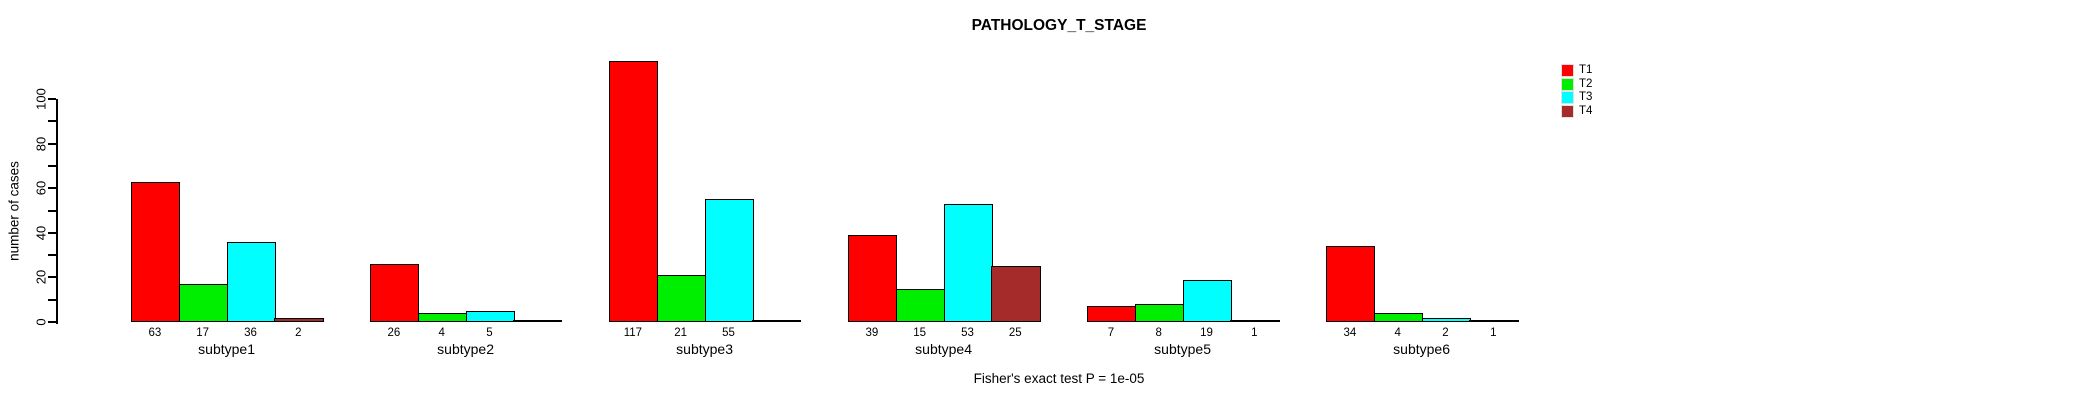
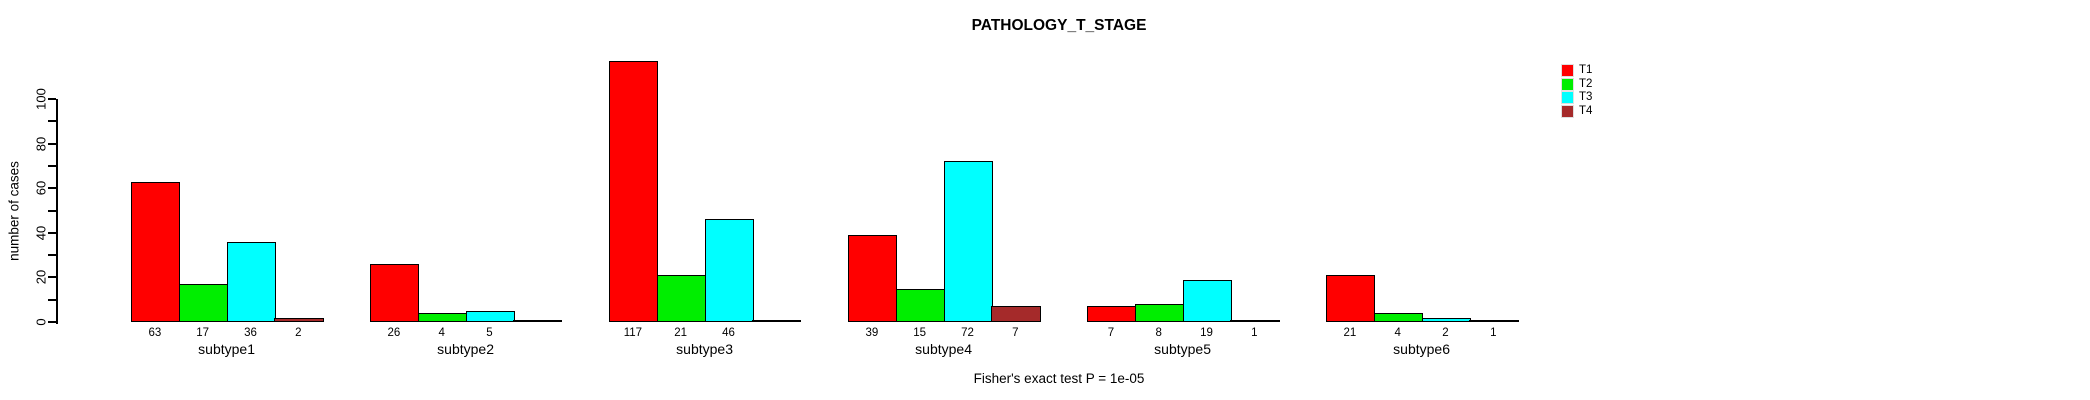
T3/subtype3: 55 -> 46
T3/subtype4: 53 -> 72
T4/subtype4: 25 -> 7
T1/subtype6: 34 -> 21
